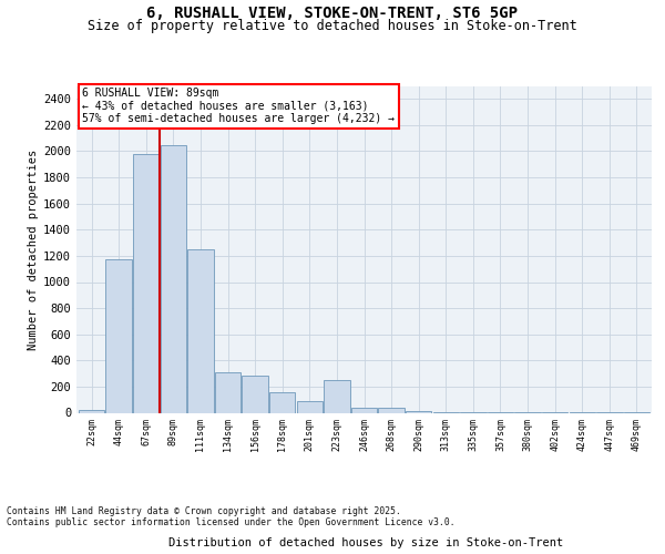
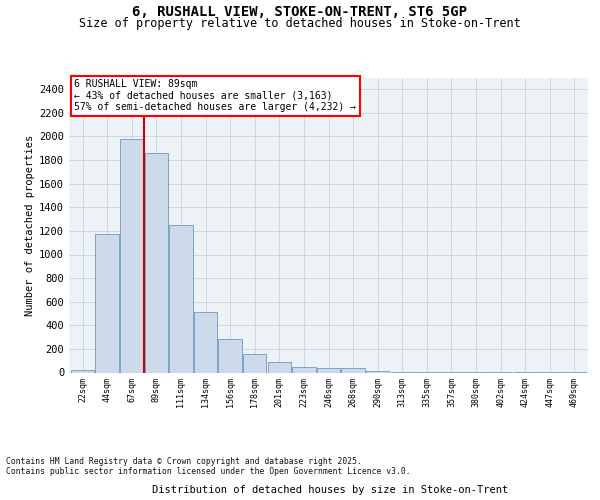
89sqm: 2050 -> 1860
134sqm: 310 -> 520
223sqm: 250 -> 50
